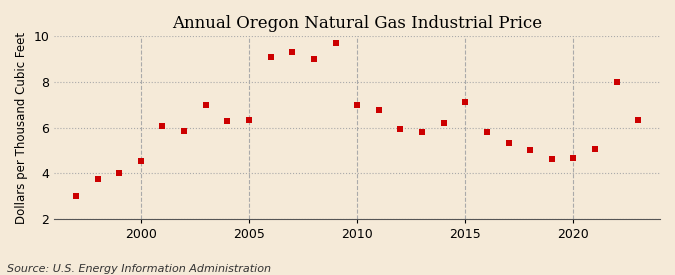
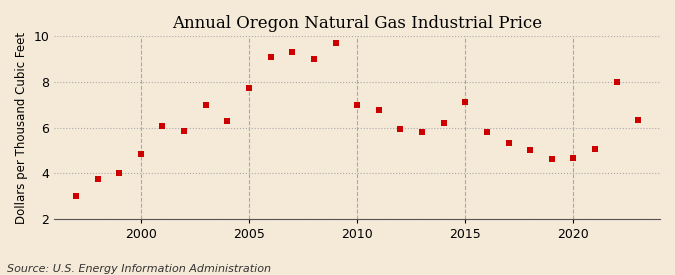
2000: 4.55 -> 4.85
2005: 6.35 -> 7.75
